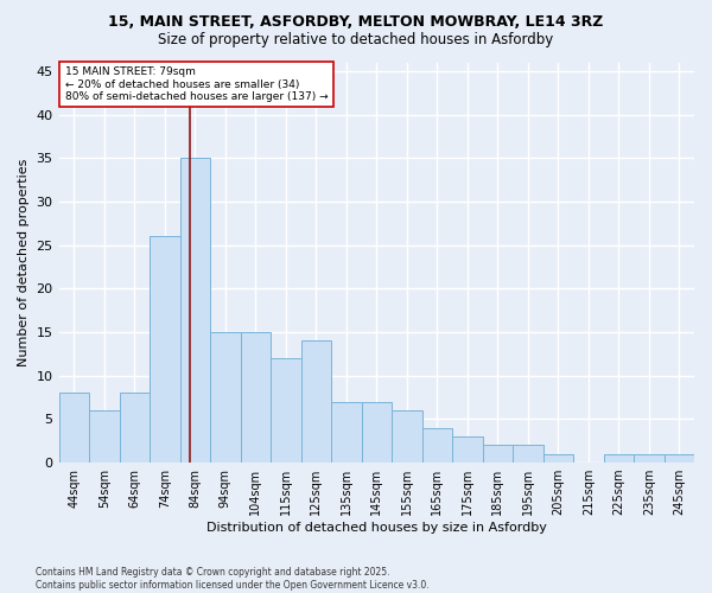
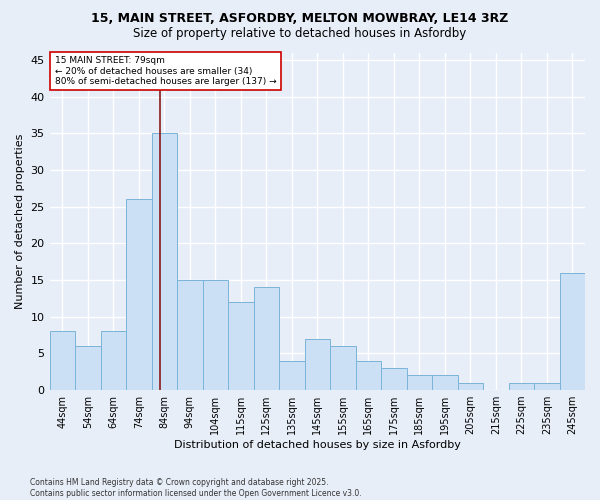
135sqm: 7 -> 4
245sqm: 1 -> 16
